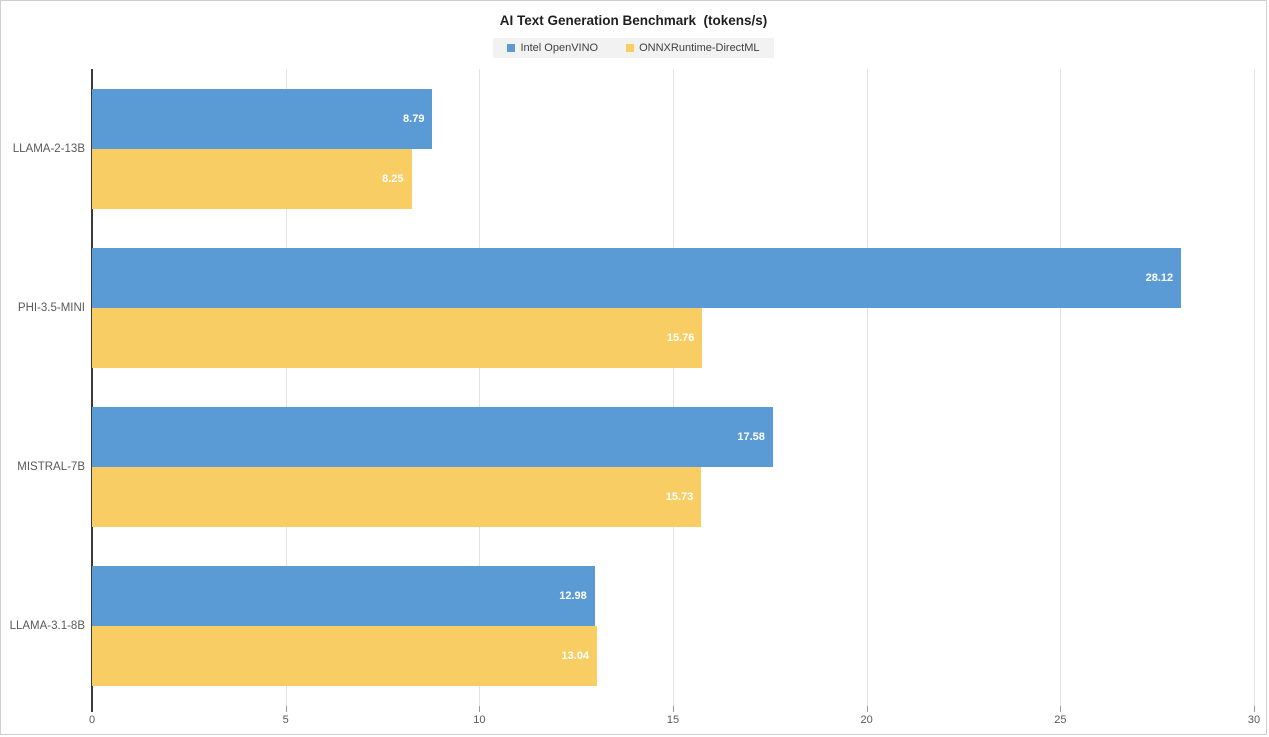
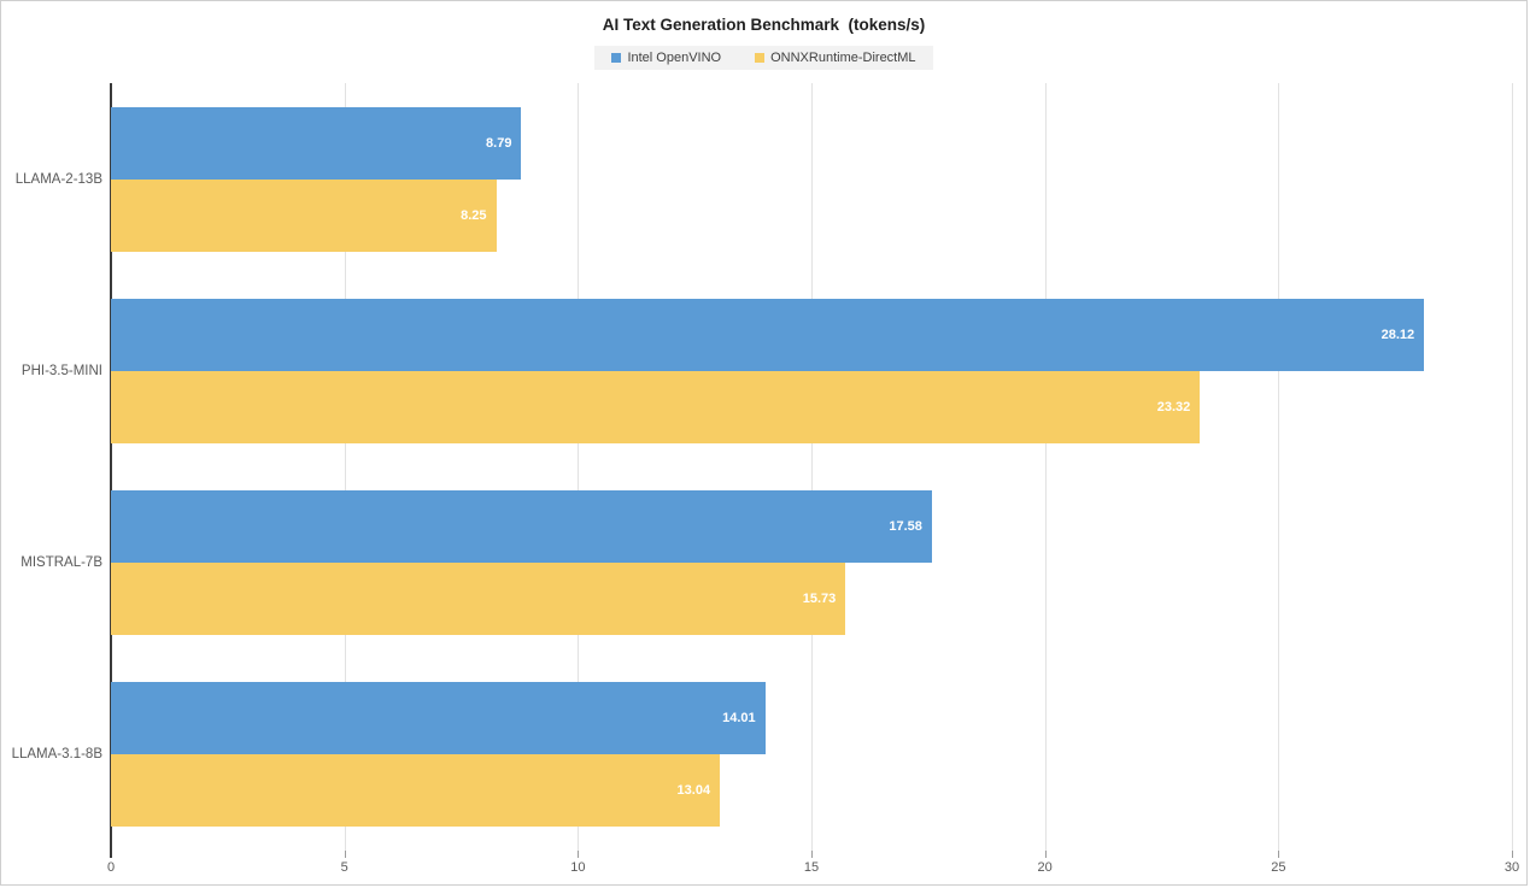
ONNXRuntime-DirectML/PHI-3.5-MINI: 15.76 -> 23.32
Intel OpenVINO/LLAMA-3.1-8B: 12.98 -> 14.01
